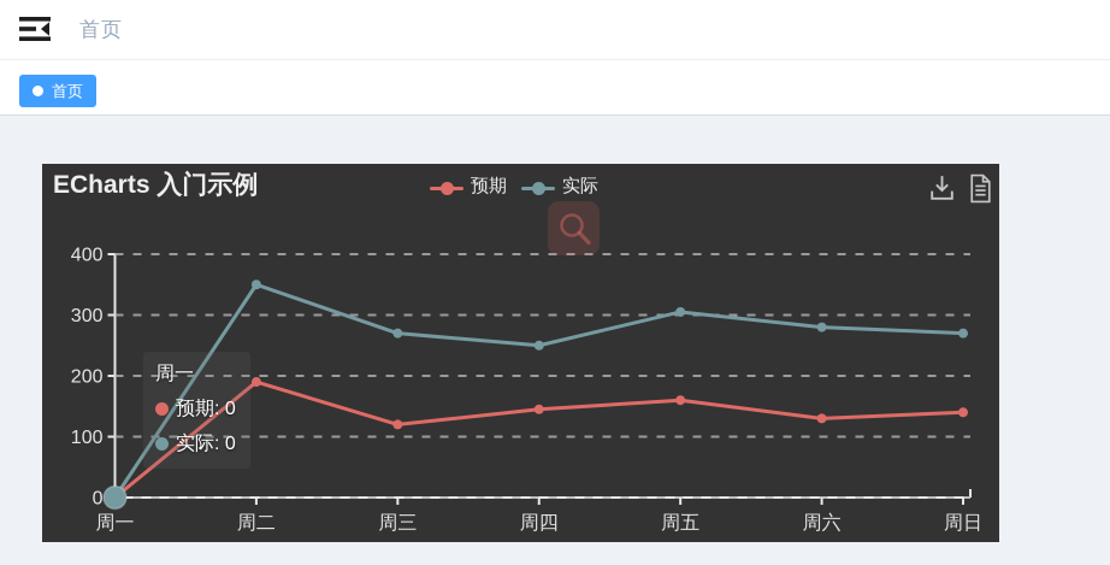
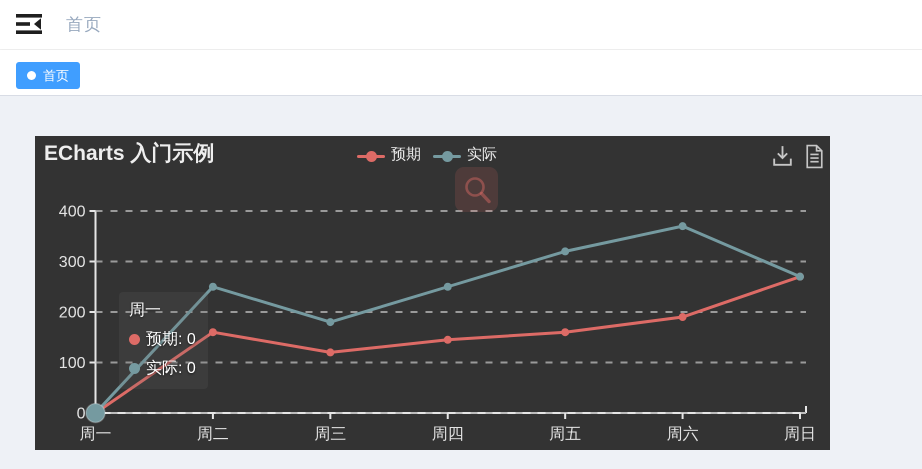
预期/周二: 190 -> 160
实际/周二: 350 -> 250
实际/周三: 270 -> 180
实际/周五: 300 -> 320
预期/周六: 130 -> 190
实际/周六: 280 -> 370
预期/周日: 140 -> 270
